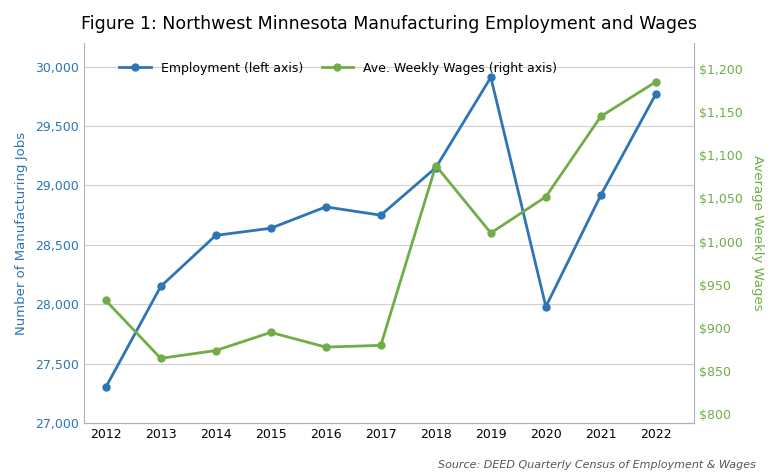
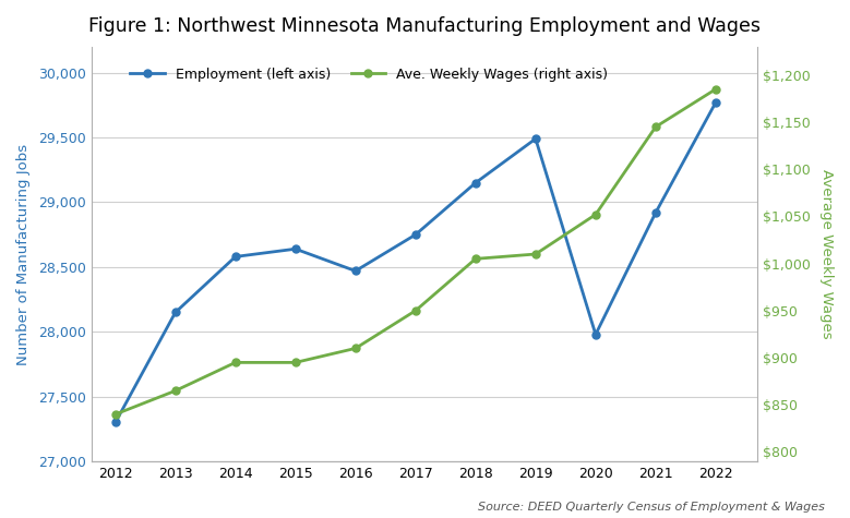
Ave. Weekly Wages (right axis)/2012: $932 -> $840
Ave. Weekly Wages (right axis)/2014: $874 -> $895
Employment (left axis)/2016: 28,820 -> 28,470
Ave. Weekly Wages (right axis)/2016: $878 -> $910
Ave. Weekly Wages (right axis)/2017: $880 -> $950
Ave. Weekly Wages (right axis)/2018: $1,088 -> $1,005
Employment (left axis)/2019: 29,910 -> 29,490
